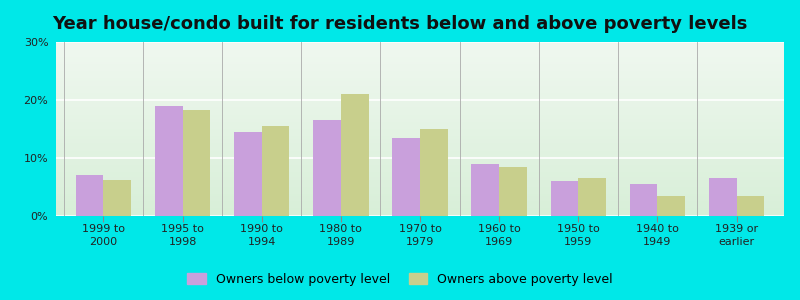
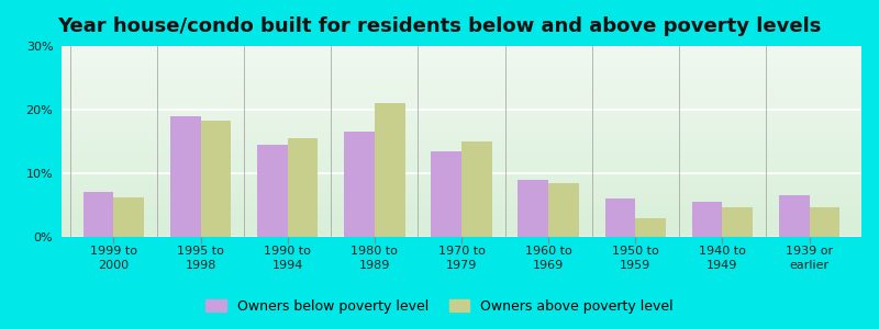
Owners above poverty level/1950 to 1959: 6.5% -> 3.0%
Owners above poverty level/1940 to 1949: 3.5% -> 4.6%
Owners above poverty level/1939 or earlier: 3.5% -> 4.6%
